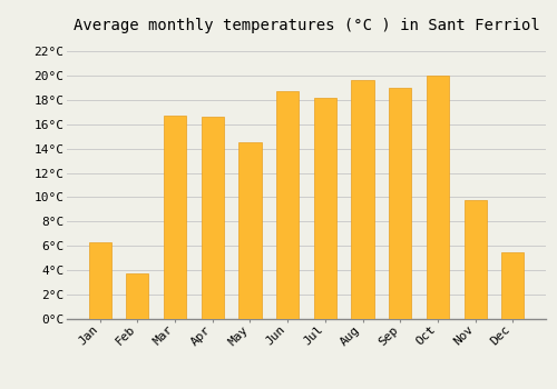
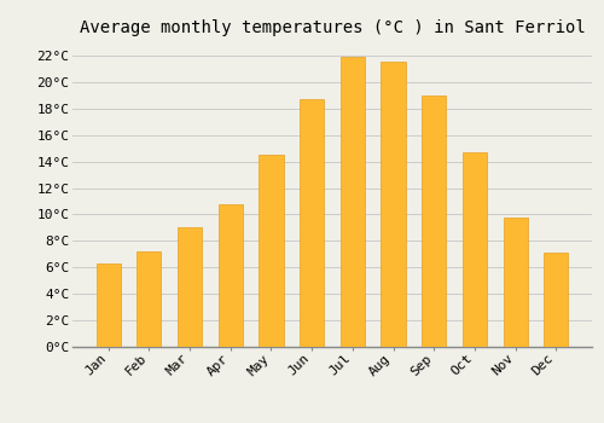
Feb: 3.7°C -> 7.2°C
Mar: 16.7°C -> 9.0°C
Apr: 16.6°C -> 10.8°C
Jul: 18.2°C -> 21.9°C
Aug: 19.6°C -> 21.5°C
Oct: 20.0°C -> 14.7°C
Dec: 5.5°C -> 7.1°C
